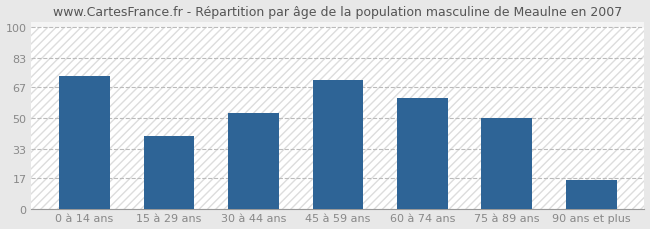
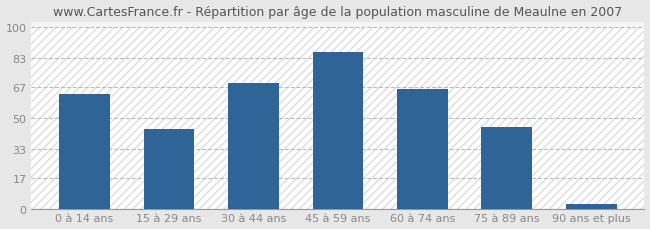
0 à 14 ans: 73 -> 63
15 à 29 ans: 40 -> 44
30 à 44 ans: 53 -> 69
45 à 59 ans: 71 -> 86
60 à 74 ans: 61 -> 66
75 à 89 ans: 50 -> 45
90 ans et plus: 16 -> 3
